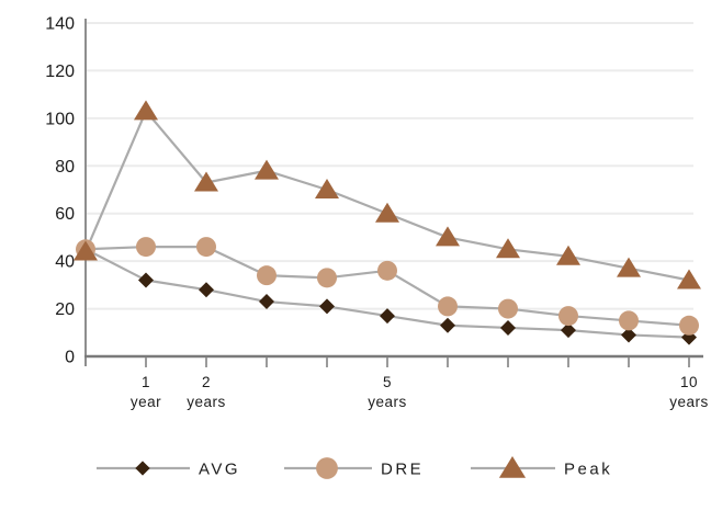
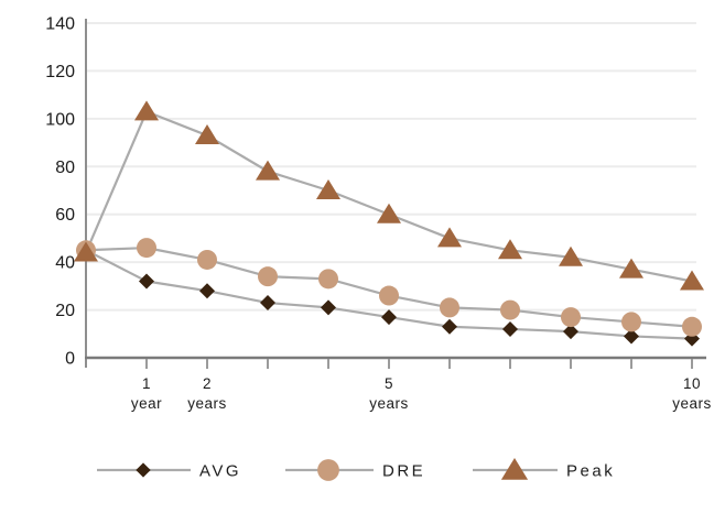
DRE/2: 46 -> 41
Peak/2: 73 -> 93
DRE/5: 36 -> 26
